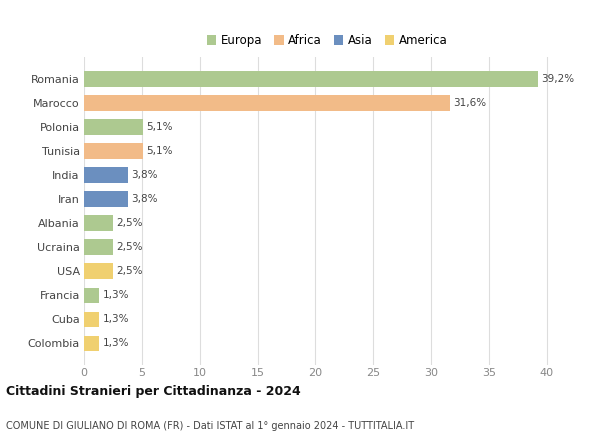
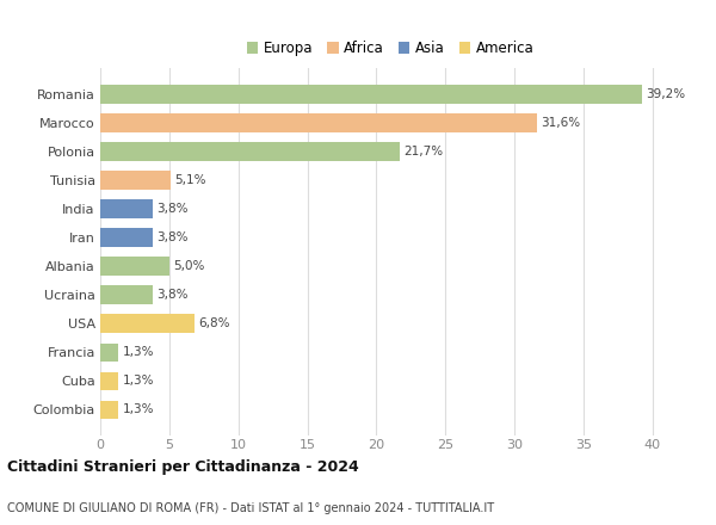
Polonia: 5,1% -> 21,7%
Albania: 2,5% -> 5,0%
Ucraina: 2,5% -> 3,8%
USA: 2,5% -> 6,8%
